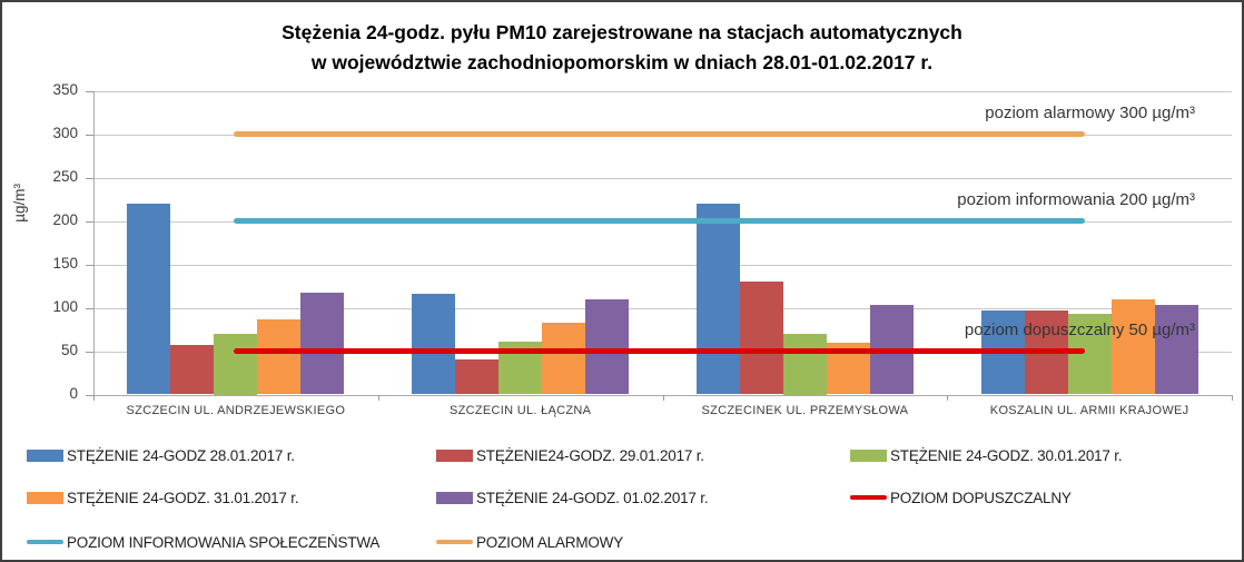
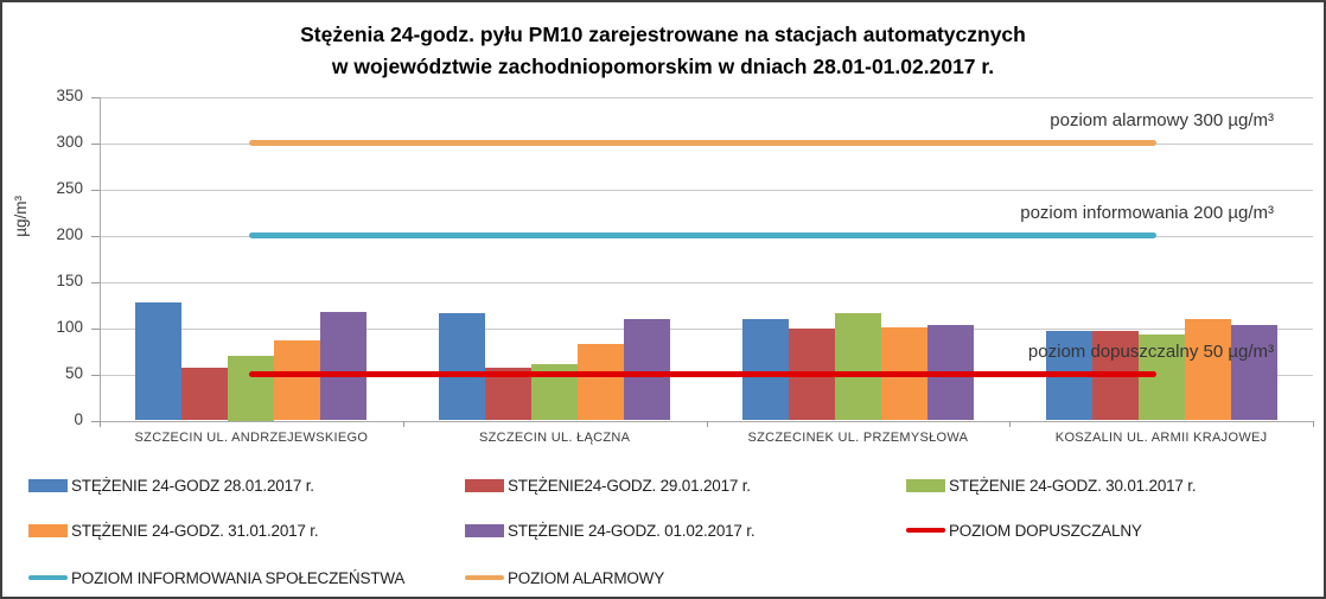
STĘŻENIE 24-GODZ 28.01.2017 r./SZCZECIN UL. ANDRZEJEWSKIEGO: 220 -> 130
STĘŻENIE24-GODZ. 29.01.2017 r./SZCZECIN UL. ŁĄCZNA: 40 -> 60
STĘŻENIE 24-GODZ 28.01.2017 r./SZCZECINEK UL. PRZEMYSŁOWA: 220 -> 110
STĘŻENIE24-GODZ. 29.01.2017 r./SZCZECINEK UL. PRZEMYSŁOWA: 130 -> 100
STĘŻENIE 24-GODZ. 30.01.2017 r./SZCZECINEK UL. PRZEMYSŁOWA: 70 -> 120
STĘŻENIE 24-GODZ. 31.01.2017 r./SZCZECINEK UL. PRZEMYSŁOWA: 60 -> 100
